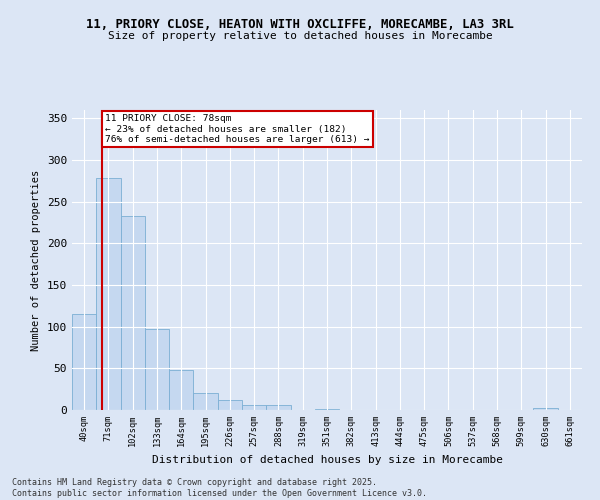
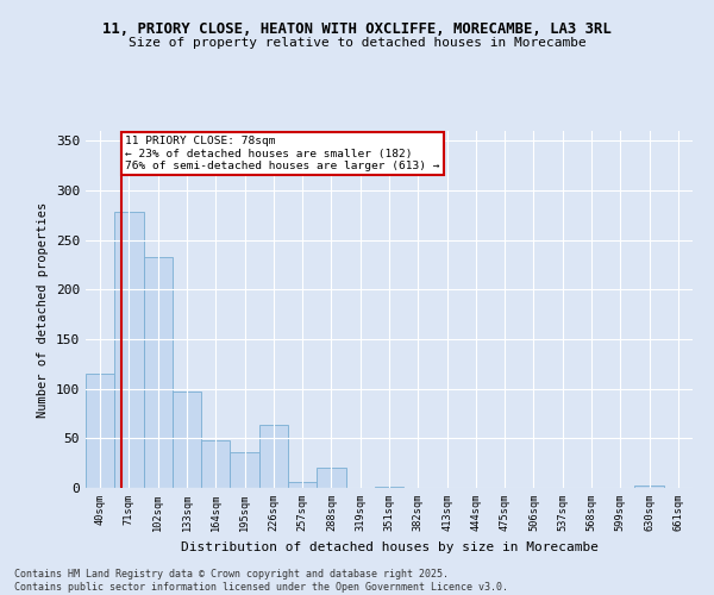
195sqm: 20 -> 36
226sqm: 12 -> 64
288sqm: 6 -> 20
